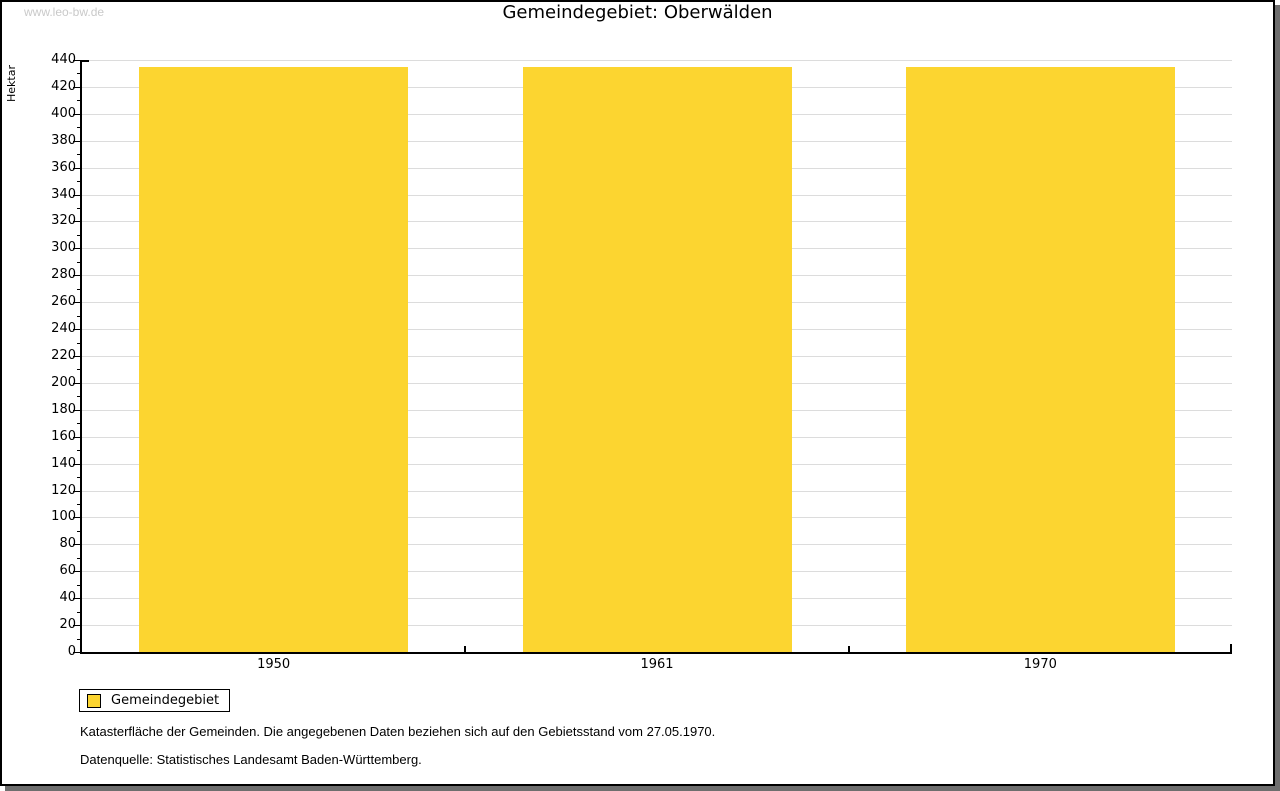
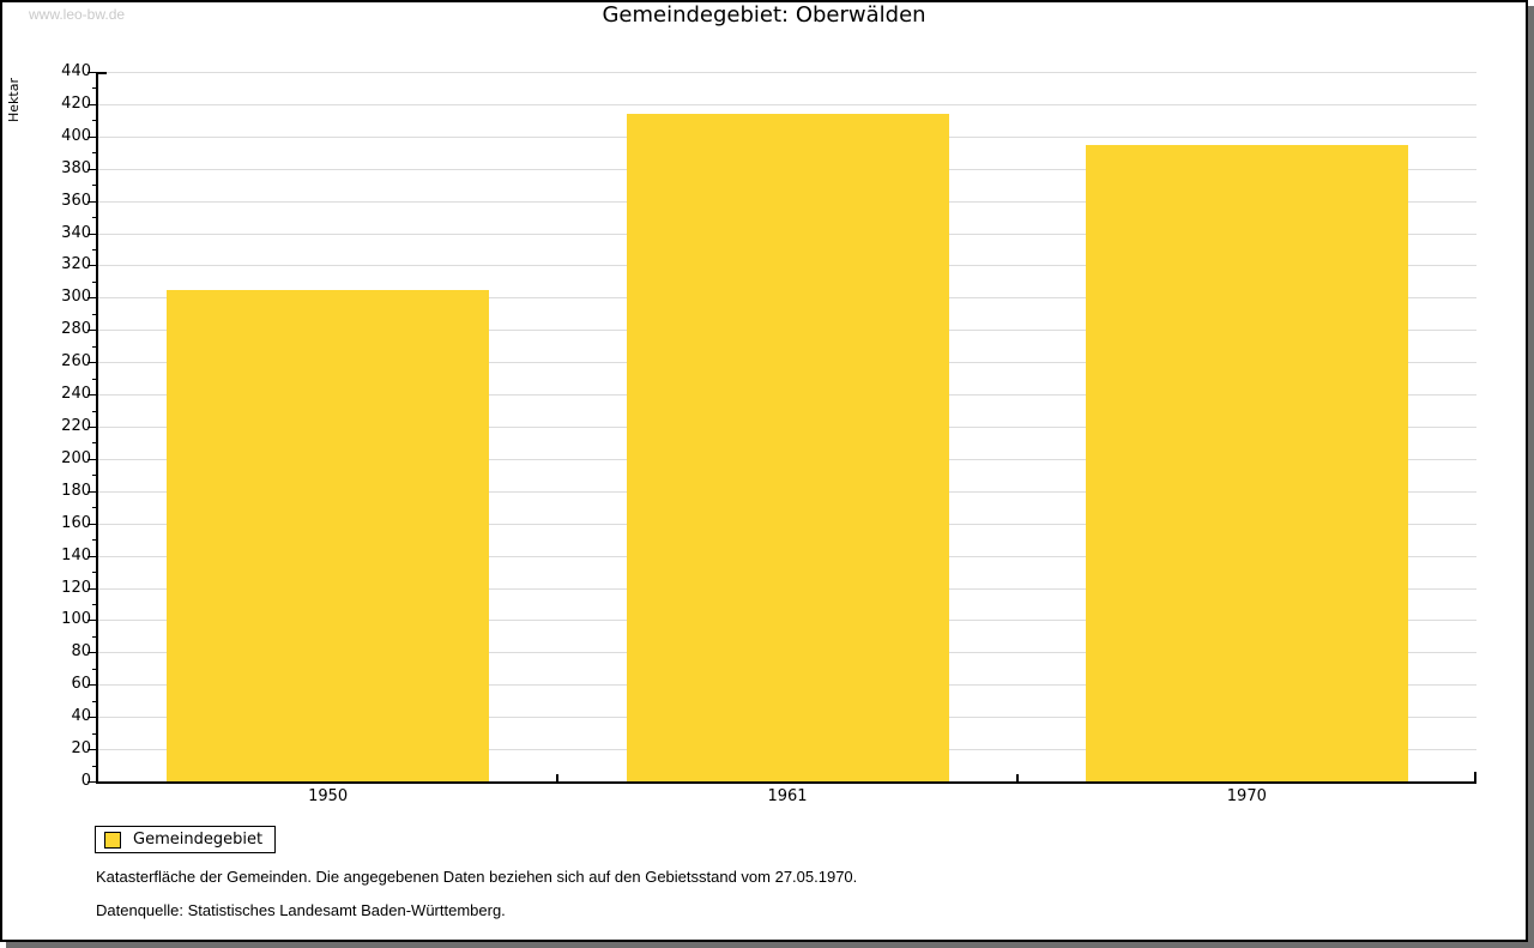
1950: 435 -> 305
1961: 435 -> 414
1970: 435 -> 395
